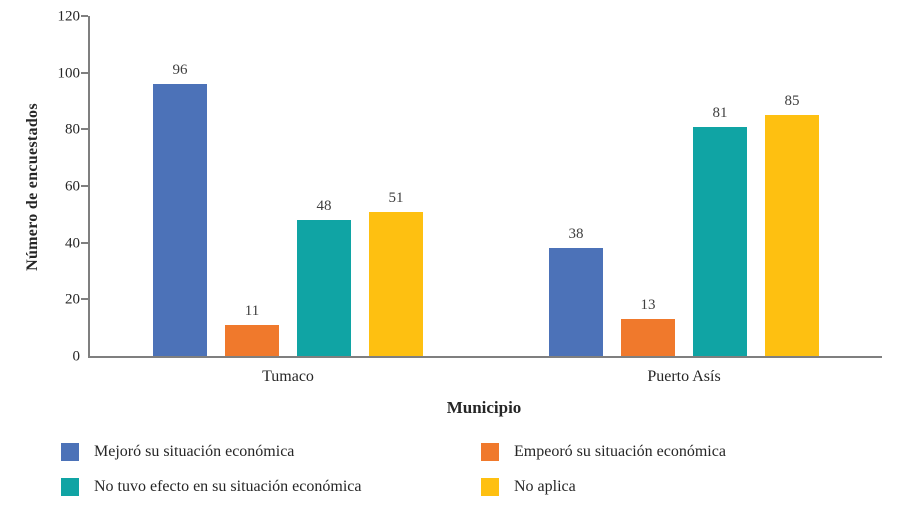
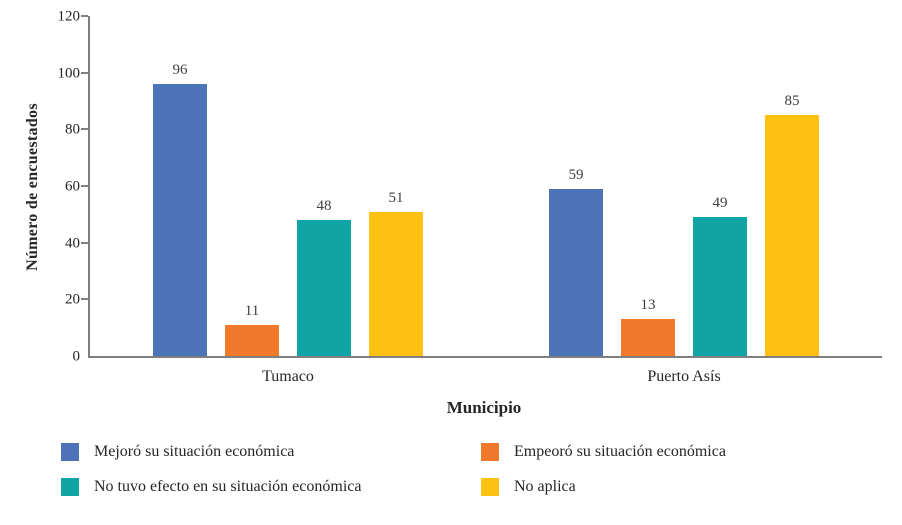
Mejoró su situación económica/Puerto Asís: 38 -> 59
No tuvo efecto en su situación económica/Puerto Asís: 81 -> 49
